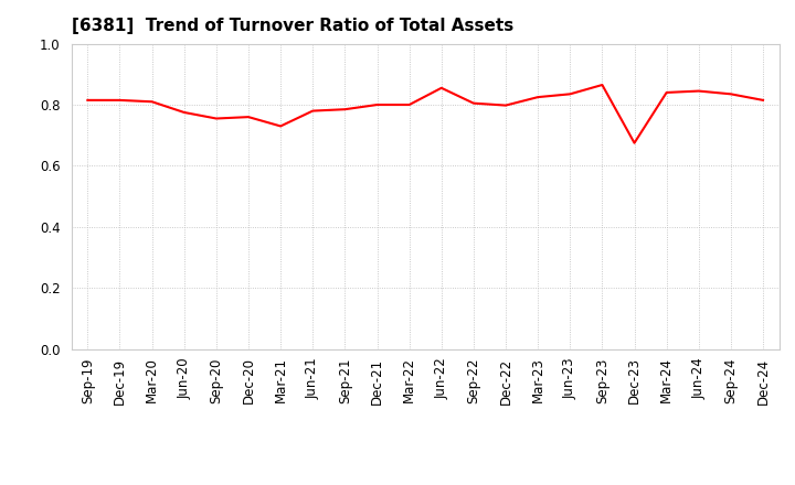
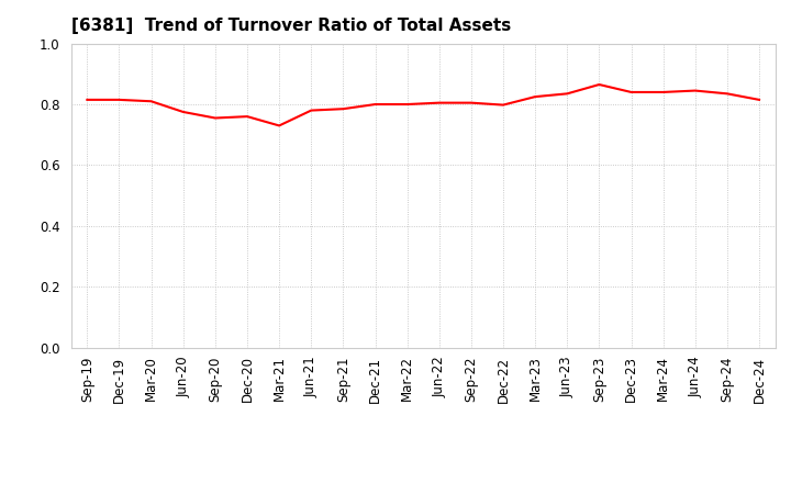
Jun-22: 0.855 -> 0.805
Dec-23: 0.675 -> 0.840
